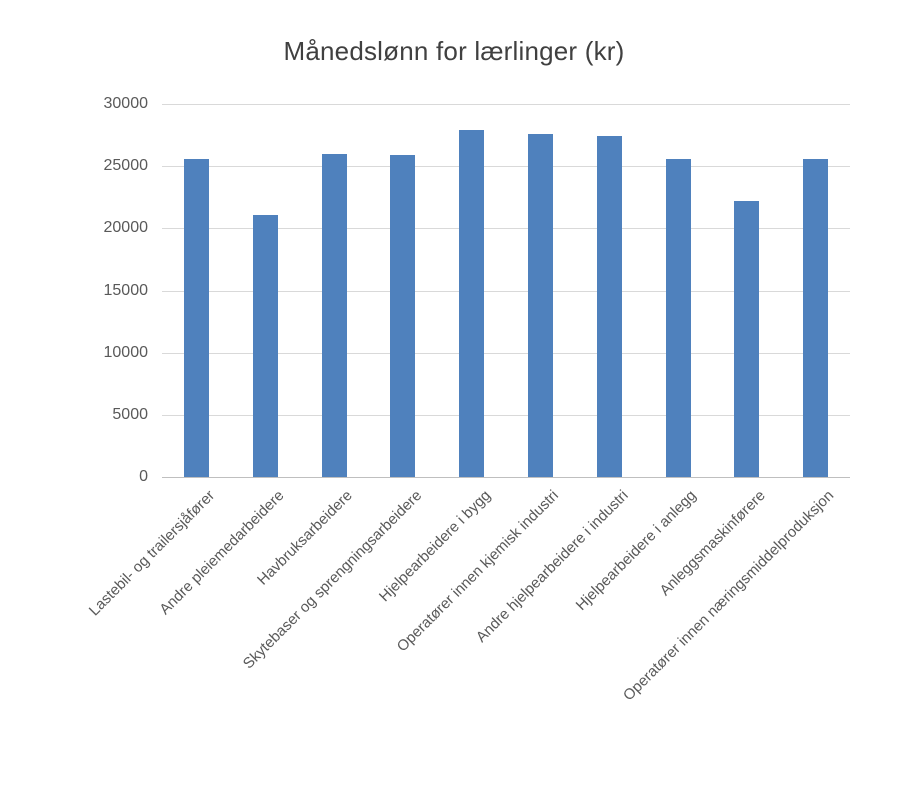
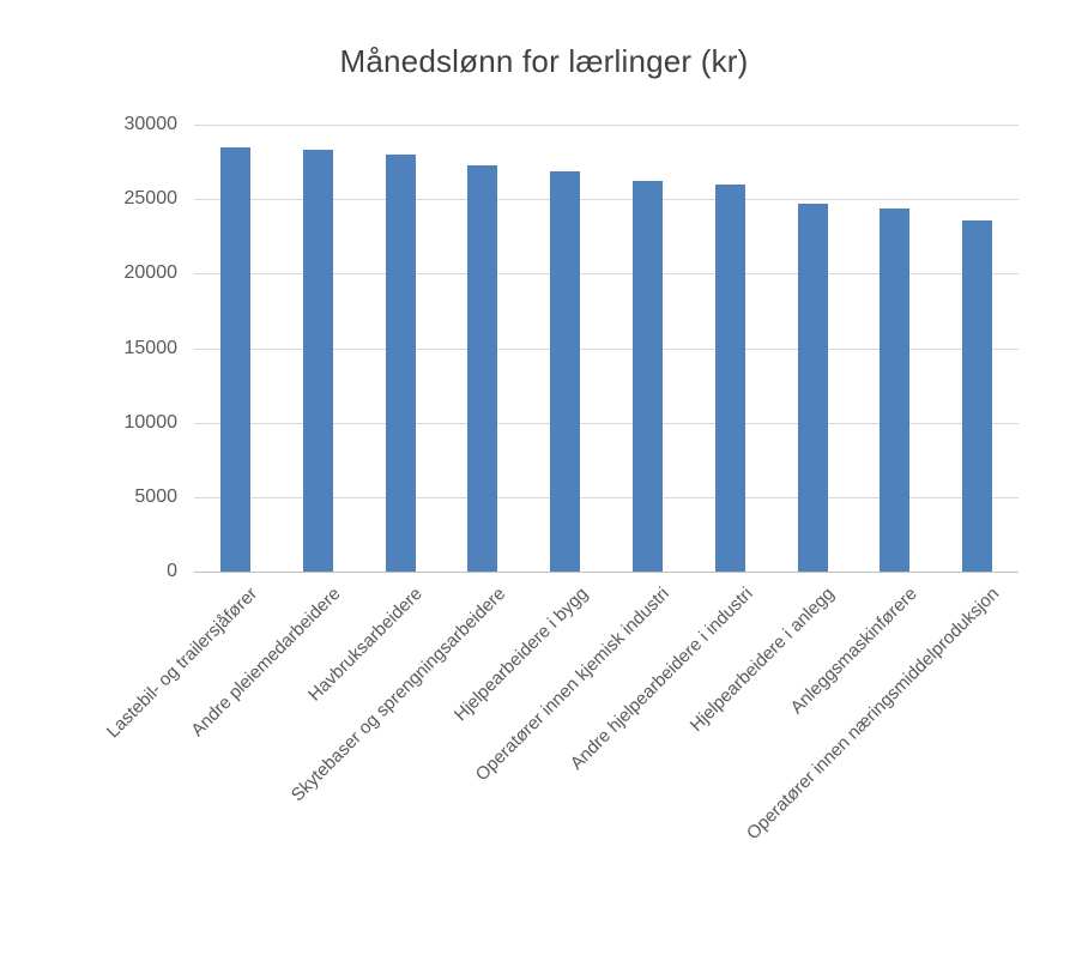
Lastebil- og trailersjåfører: 25600 -> 28500
Andre pleiemedarbeidere: 21100 -> 28300
Havbruksarbeidere: 26000 -> 28000
Skytebaser og sprengningsarbeidere: 25900 -> 27300
Hjelpearbeidere i bygg: 27900 -> 26900
Operatører innen kjemisk industri: 27600 -> 26200
Andre hjelpearbeidere i industri: 27400 -> 26000
Hjelpearbeidere i anlegg: 25600 -> 24700
Anleggsmaskinførere: 22200 -> 24400
Operatører innen næringsmiddelproduksjon: 25600 -> 23600
